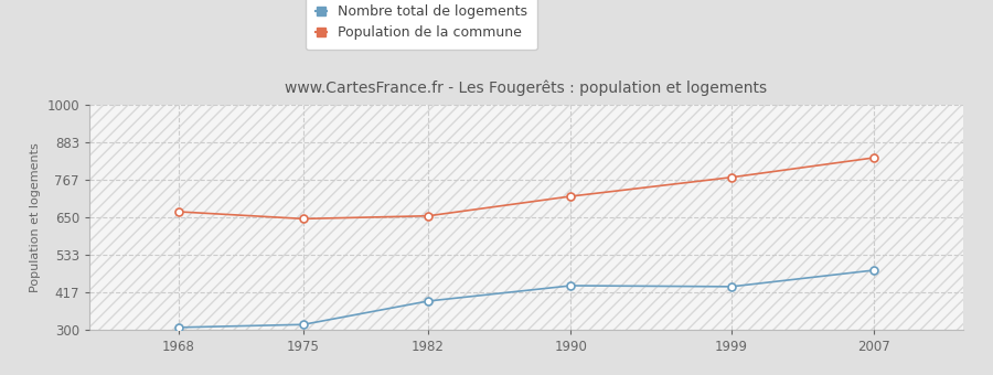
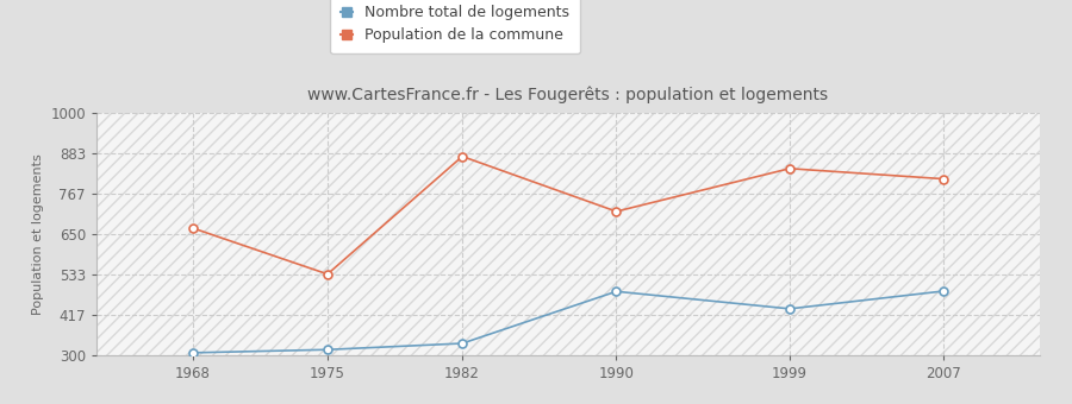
Population de la commune/1975: 646 -> 535
Nombre total de logements/1982: 390 -> 335
Population de la commune/1982: 655 -> 875
Nombre total de logements/1990: 438 -> 485
Population de la commune/1999: 775 -> 840
Population de la commune/2007: 836 -> 810
